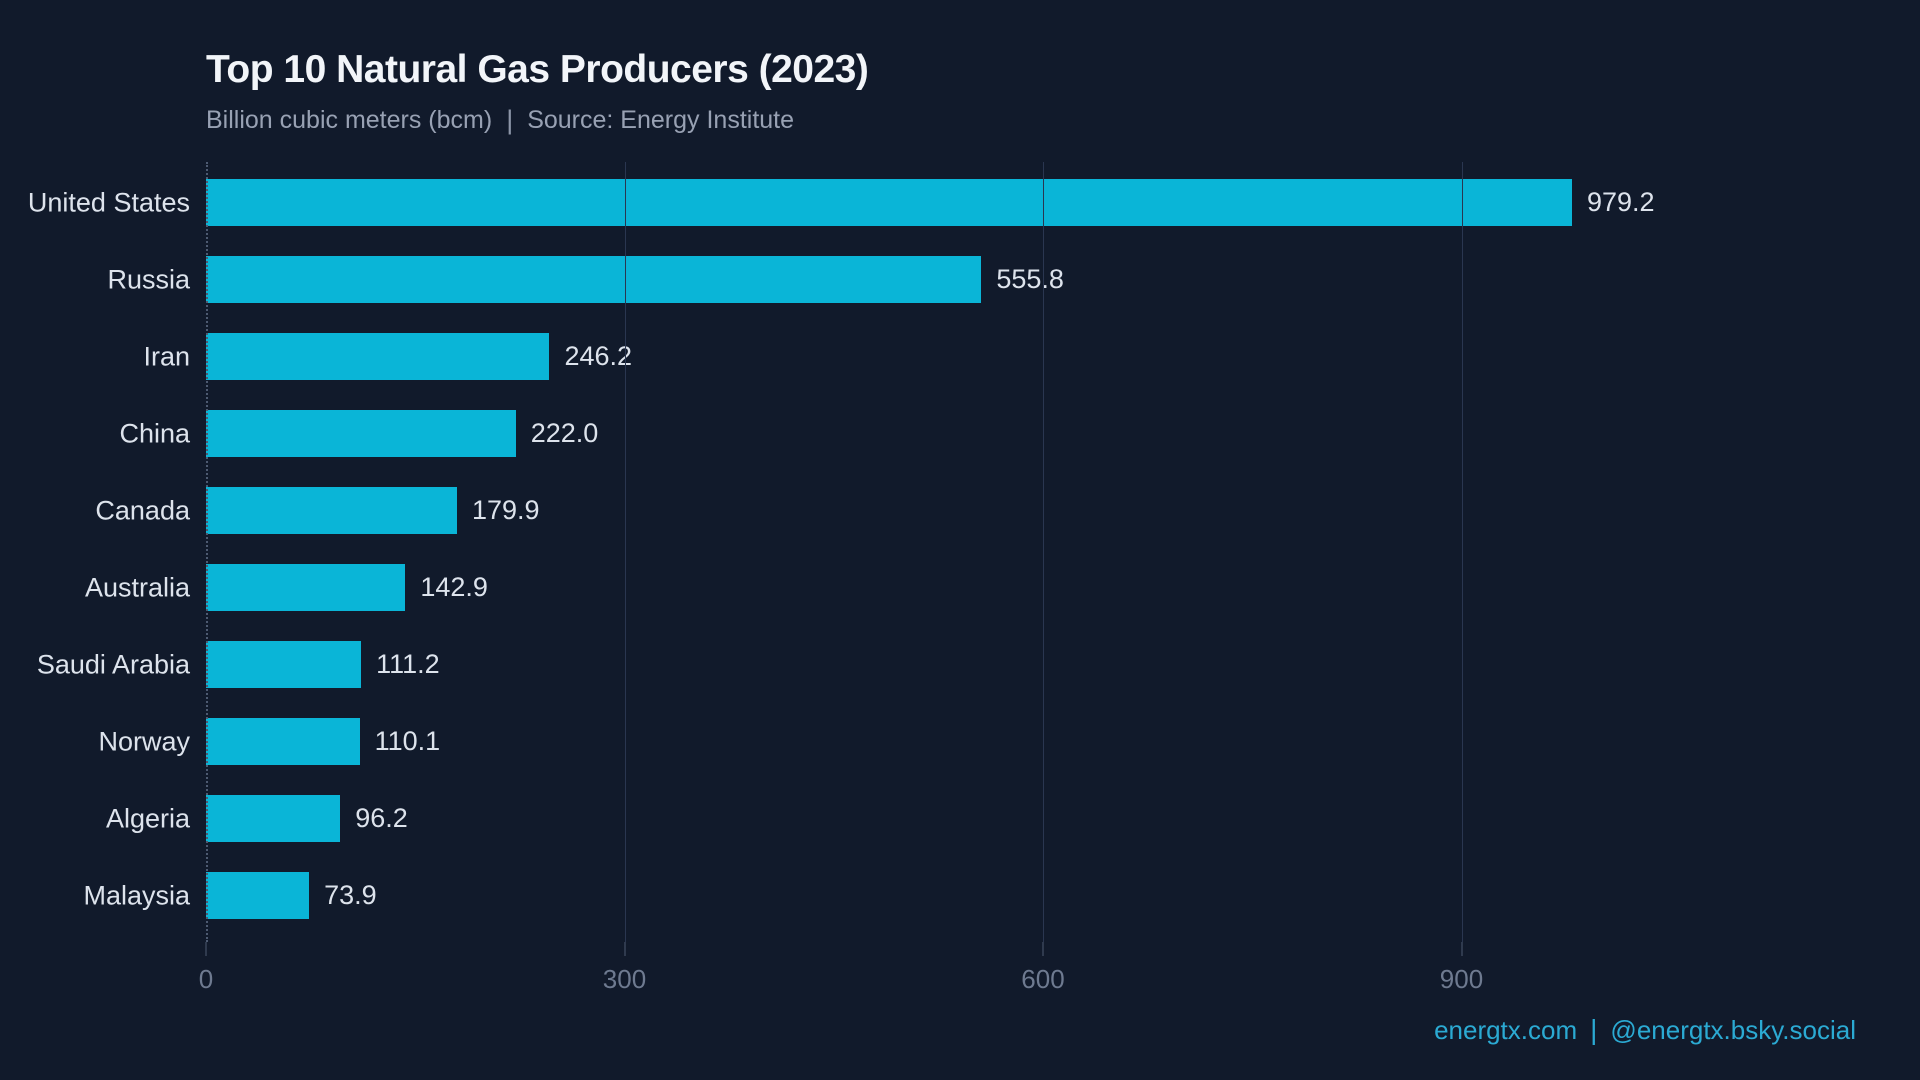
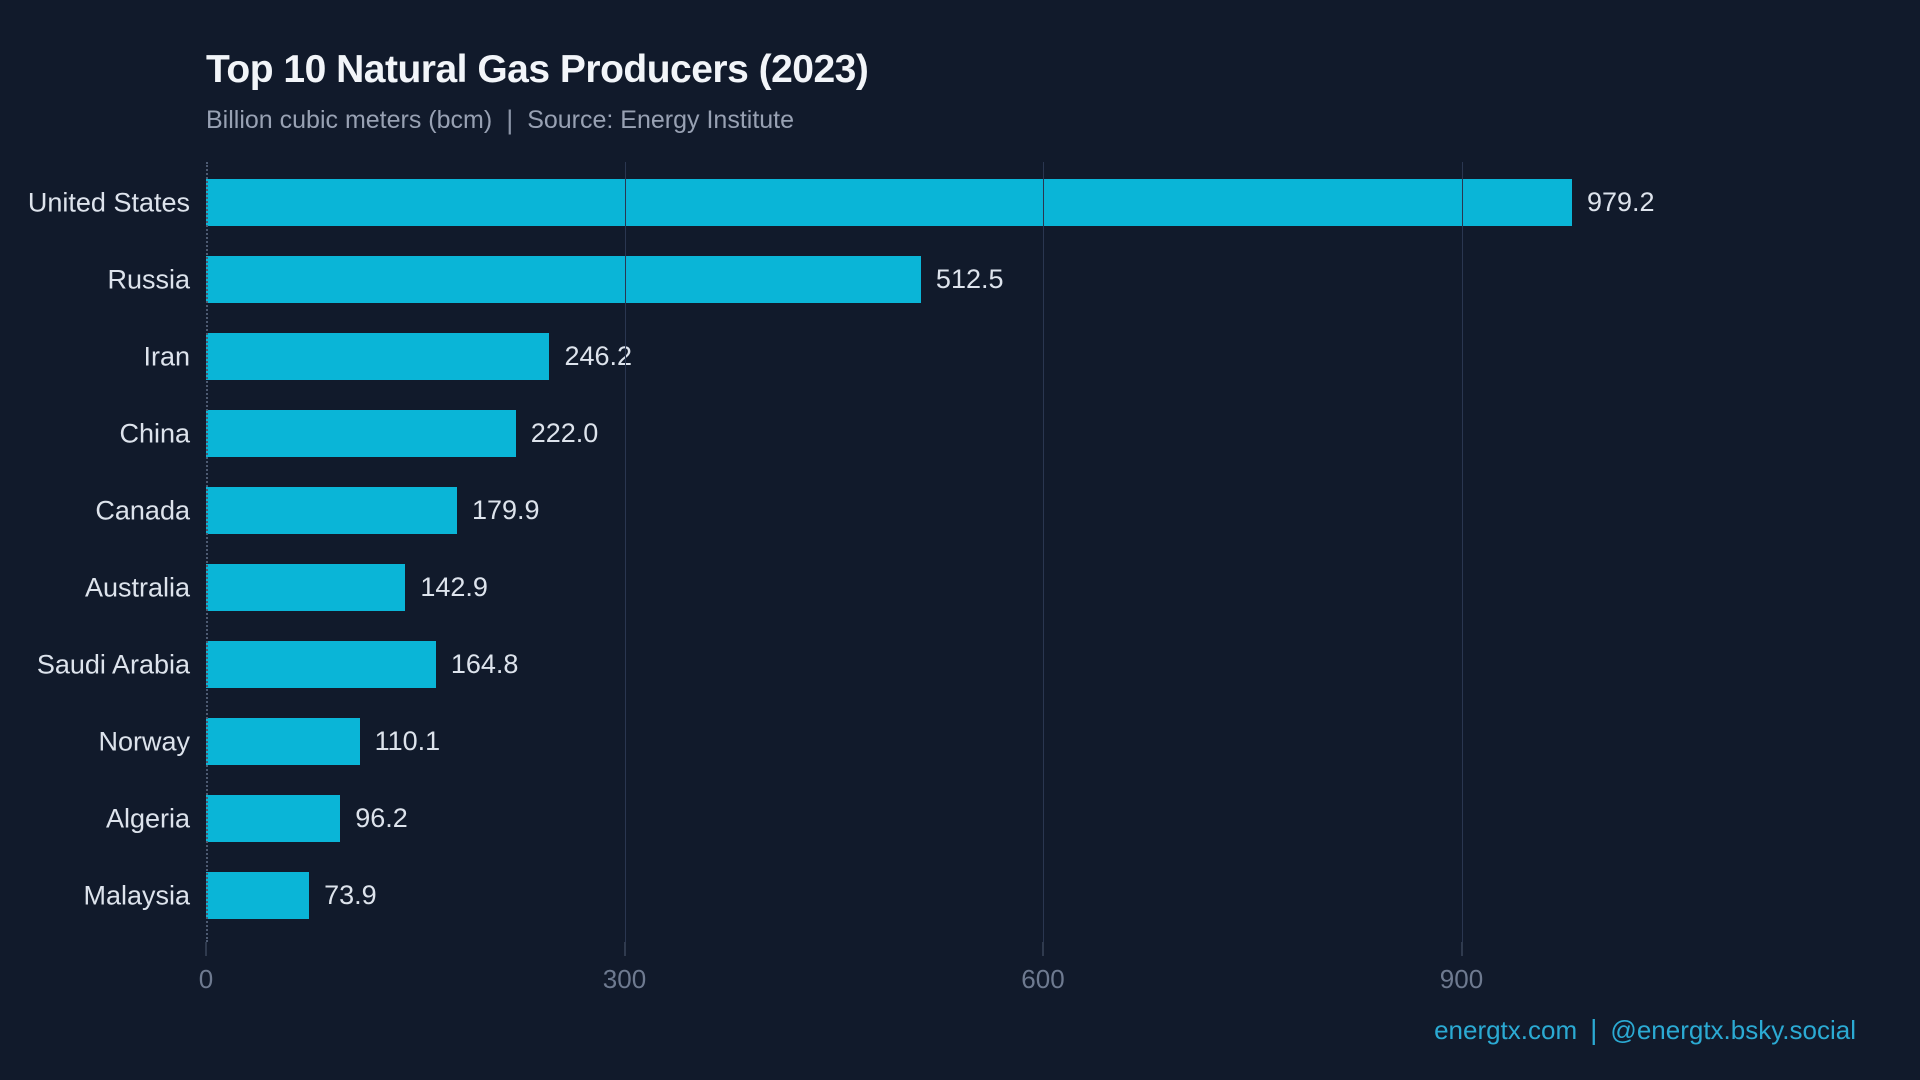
Russia: 555.8 -> 512.5
Saudi Arabia: 111.2 -> 164.8
